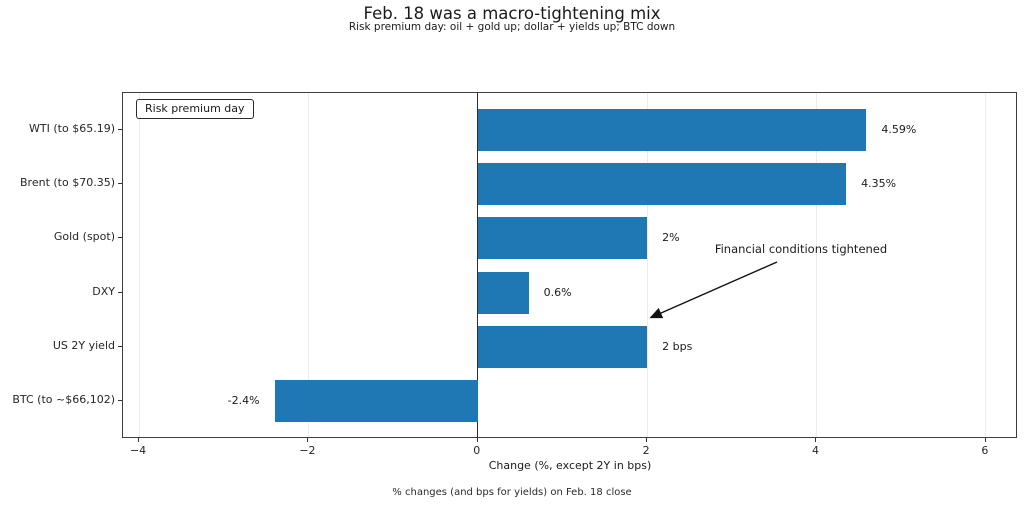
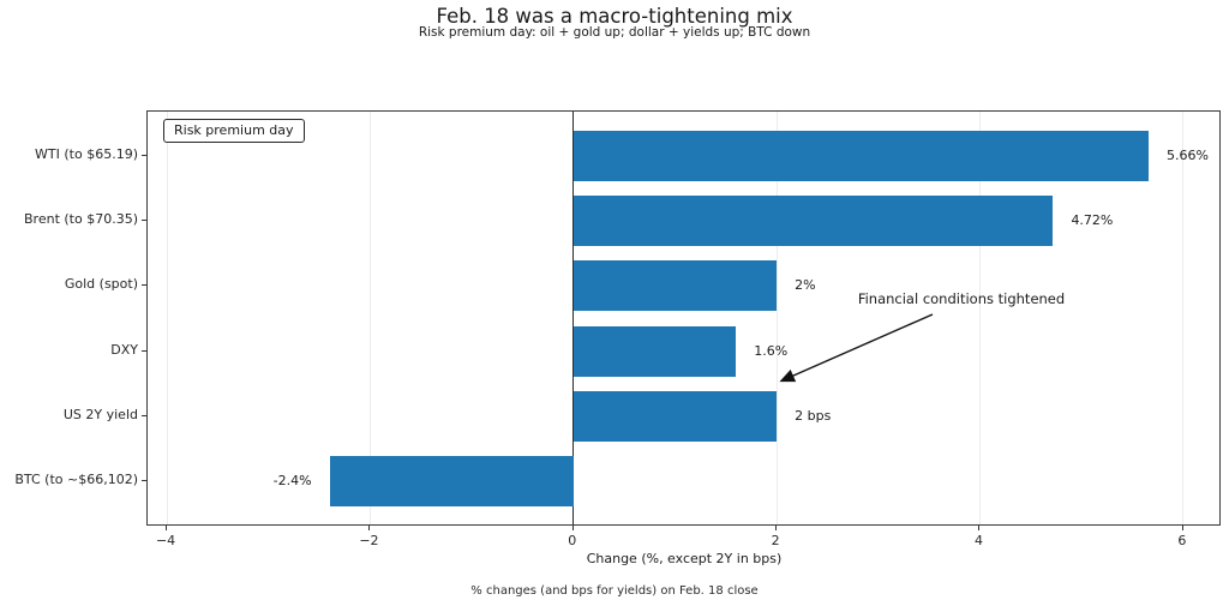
WTI (to $65.19): 4.59% -> 5.66%
Brent (to $70.35): 4.35% -> 4.72%
DXY: 0.6% -> 1.6%
